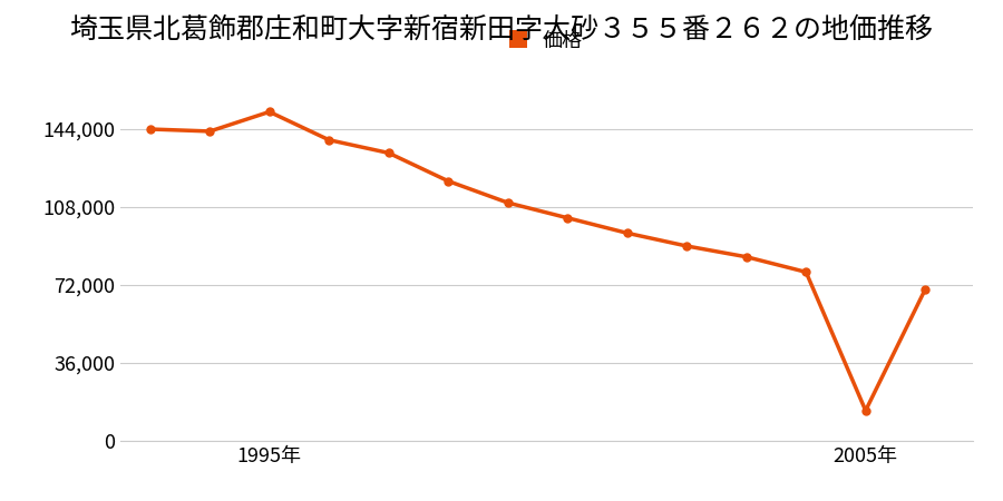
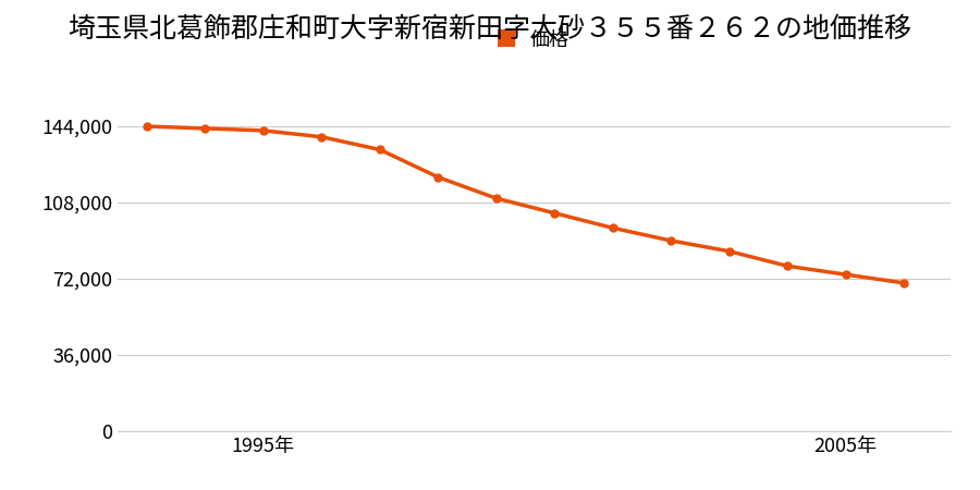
1995年: 152,000 -> 142,000
2005年: 14,000 -> 74,000
